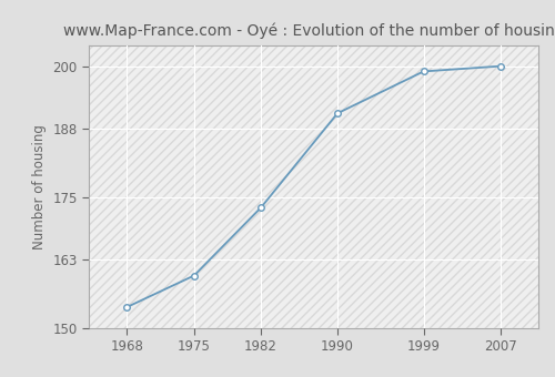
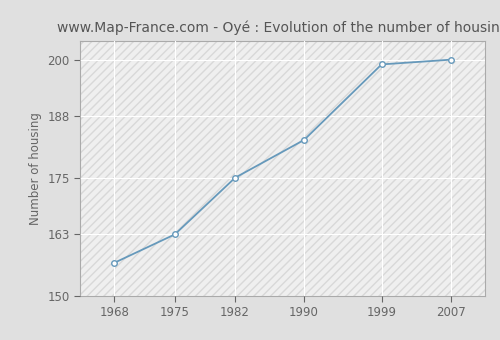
1968: 154 -> 157
1975: 160 -> 163
1982: 173 -> 175
1990: 191 -> 183
